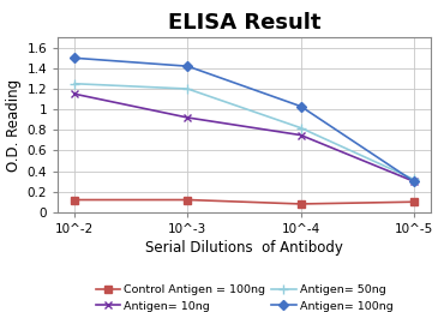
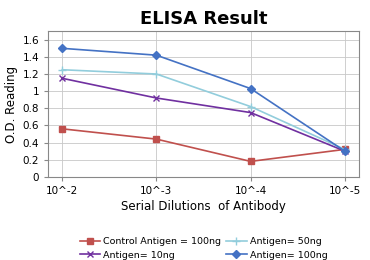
Control Antigen = 100ng/10^-2: 0.12 -> 0.56
Control Antigen = 100ng/10^-3: 0.12 -> 0.44
Control Antigen = 100ng/10^-4: 0.08 -> 0.18
Control Antigen = 100ng/10^-5: 0.10 -> 0.32
